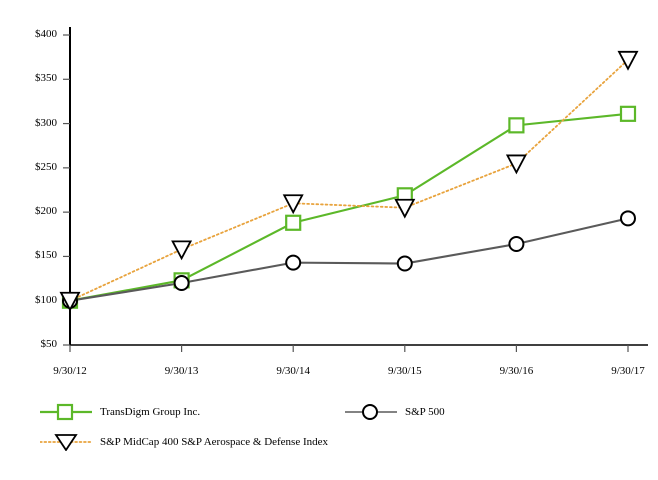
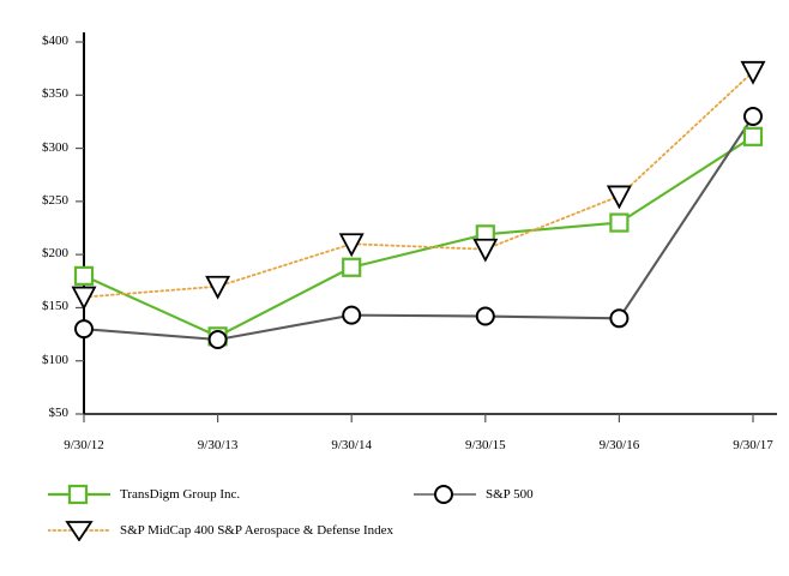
TransDigm Group Inc./9/30/12: $100 -> $180
S&P 500/9/30/12: $100 -> $130
S&P MidCap 400 S&P Aerospace & Defense Index/9/30/12: $100 -> $160
S&P MidCap 400 S&P Aerospace & Defense Index/9/30/13: $160 -> $170
TransDigm Group Inc./9/30/16: $300 -> $230
S&P 500/9/30/16: $160 -> $140
S&P 500/9/30/17: $190 -> $330
